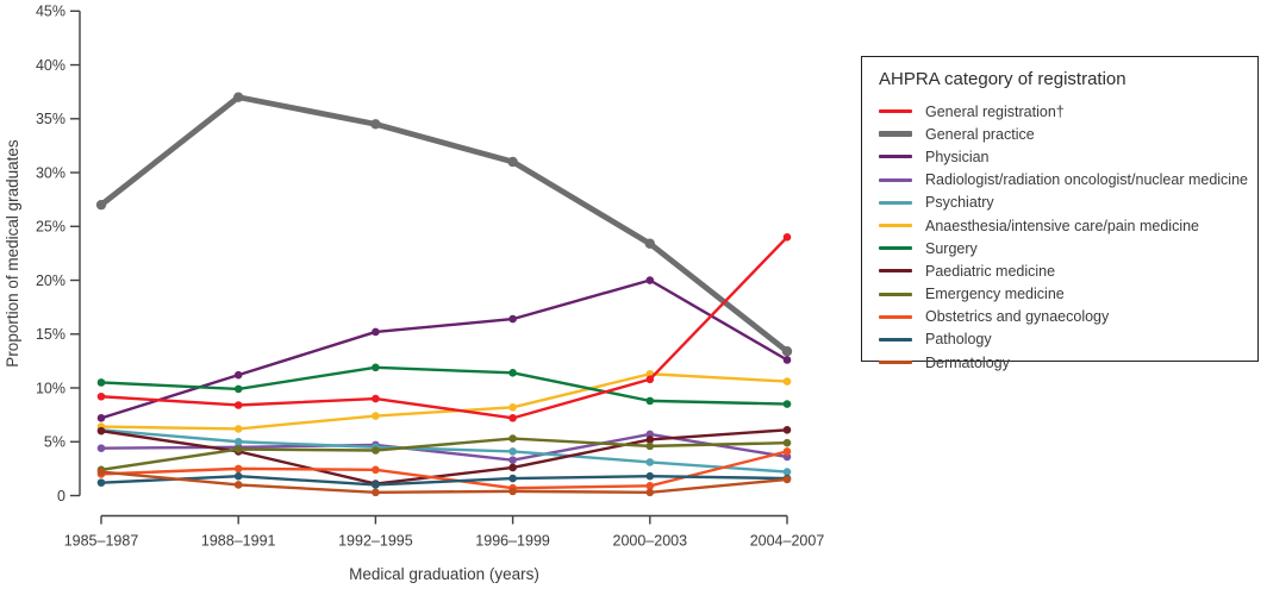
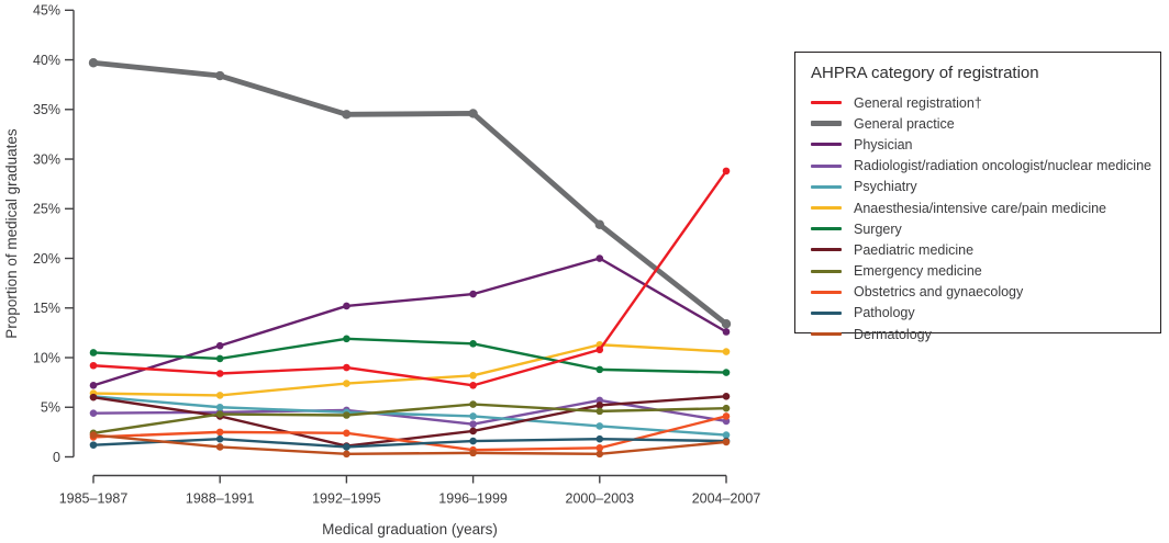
General practice/1985–1987: 27% -> 40%
General practice/1988–1991: 37% -> 38%
General practice/1996–1999: 31% -> 35%
General registration†/2004–2007: 24% -> 29%
